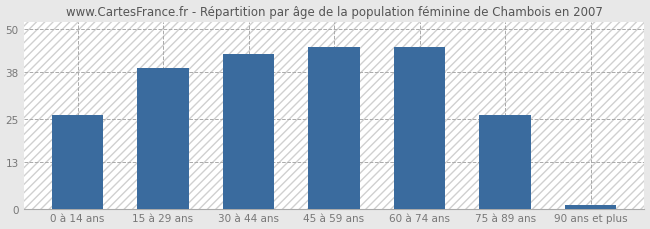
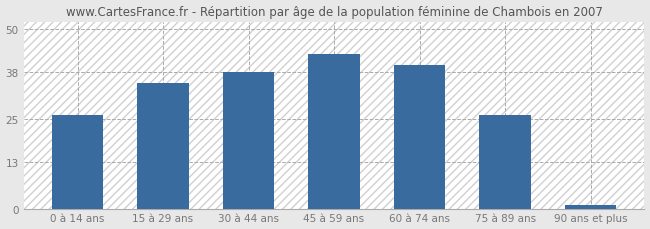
15 à 29 ans: 39 -> 35
30 à 44 ans: 43 -> 38
45 à 59 ans: 45 -> 43
60 à 74 ans: 45 -> 40
